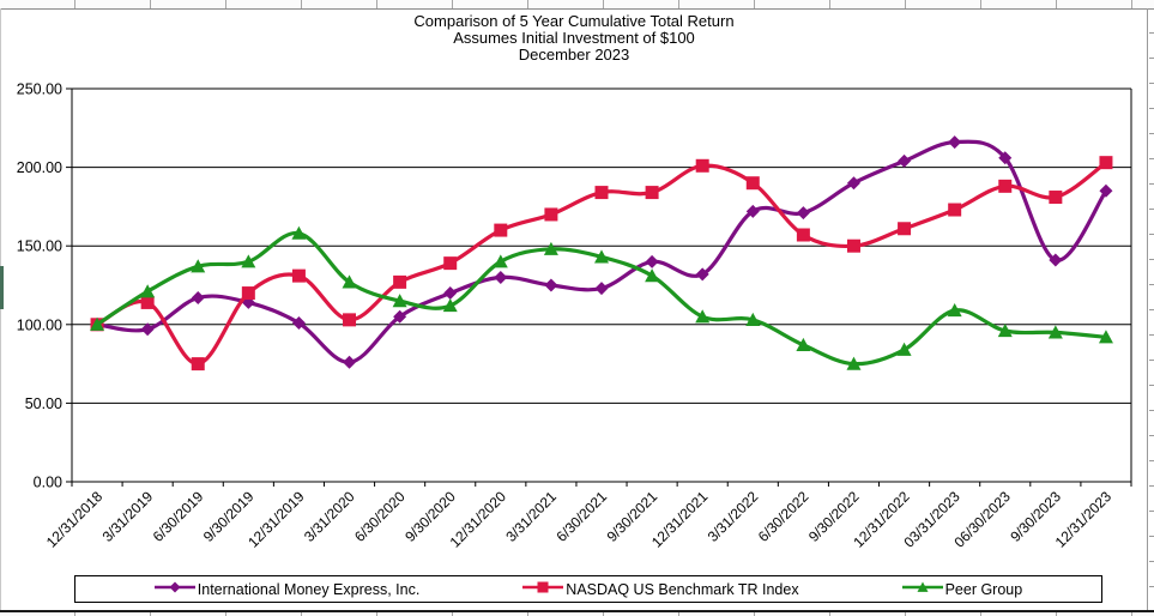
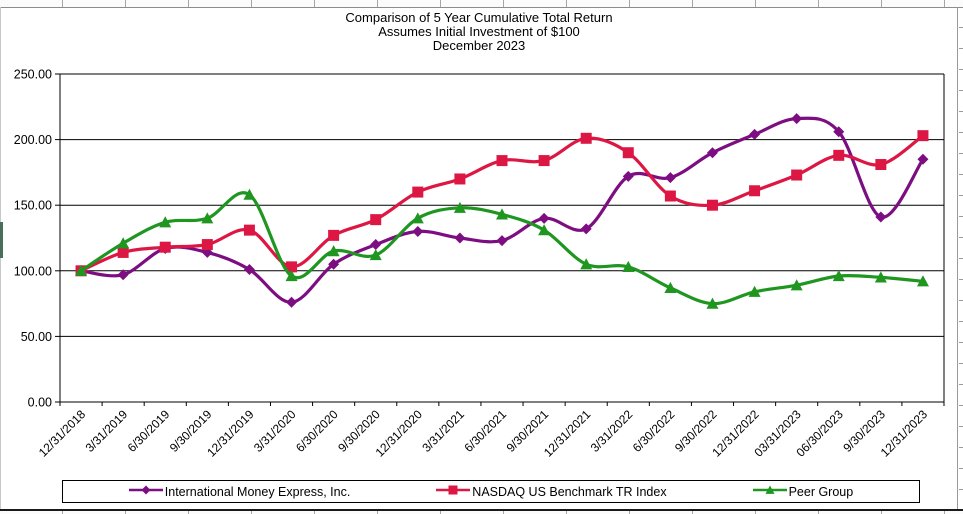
NASDAQ US Benchmark TR Index/6/30/2019: 75 -> 118
Peer Group/3/31/2020: 127 -> 96
Peer Group/03/31/2023: 109 -> 89
